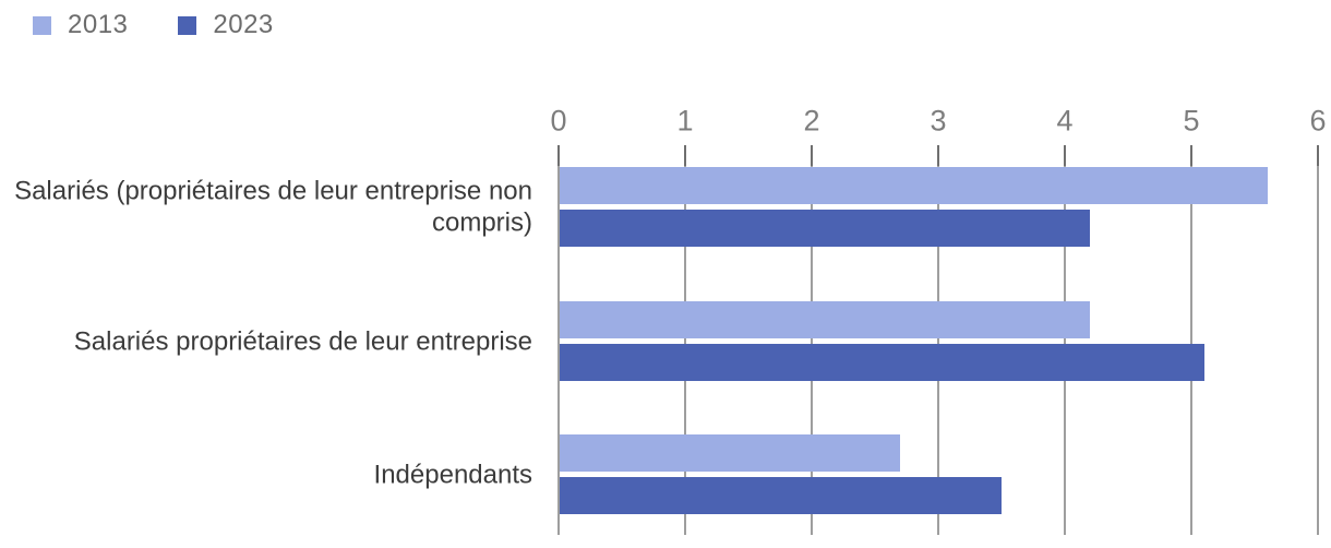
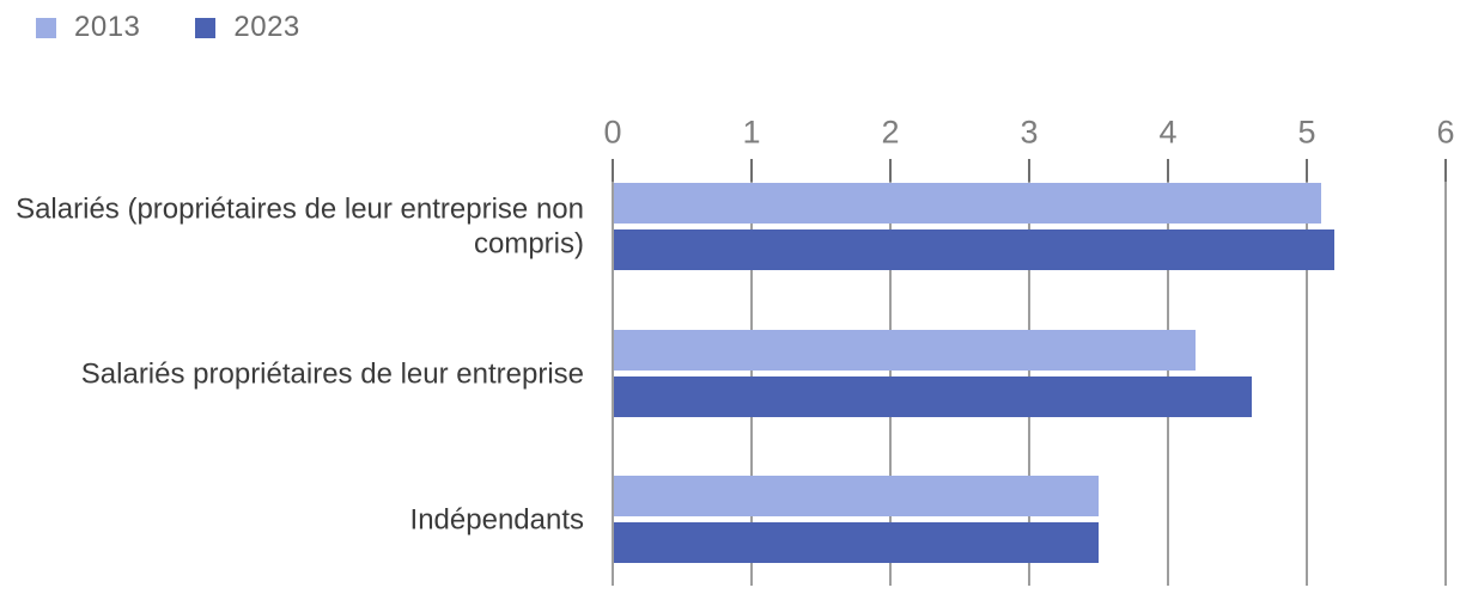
2013/Salariés (propriétaires de leur entreprise non compris): 5.6 -> 5.1
2023/Salariés (propriétaires de leur entreprise non compris): 4.2 -> 5.2
2023/Salariés propriétaires de leur entreprise: 5.1 -> 4.6
2013/Indépendants: 2.7 -> 3.5
